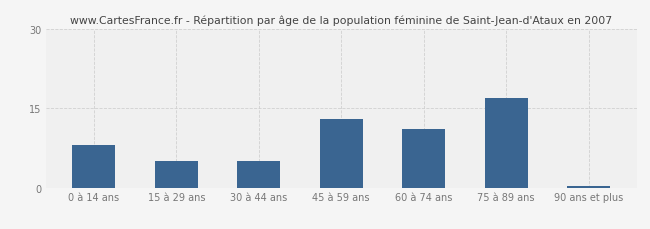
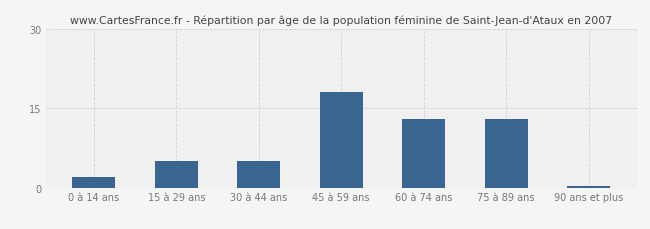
0 à 14 ans: 8.0 -> 2.0
45 à 59 ans: 13.0 -> 18.0
60 à 74 ans: 11.0 -> 13.0
75 à 89 ans: 17.0 -> 13.0
